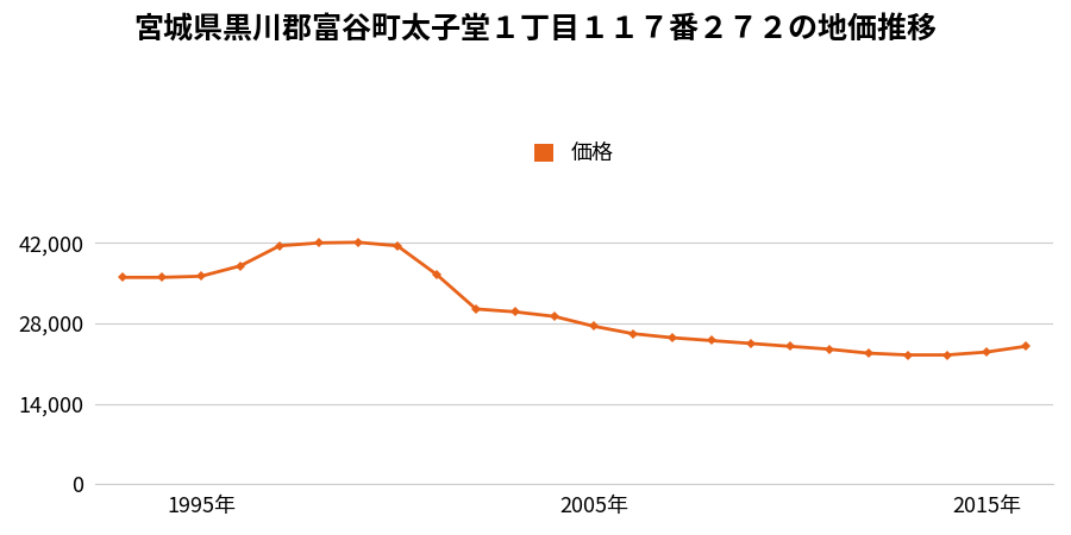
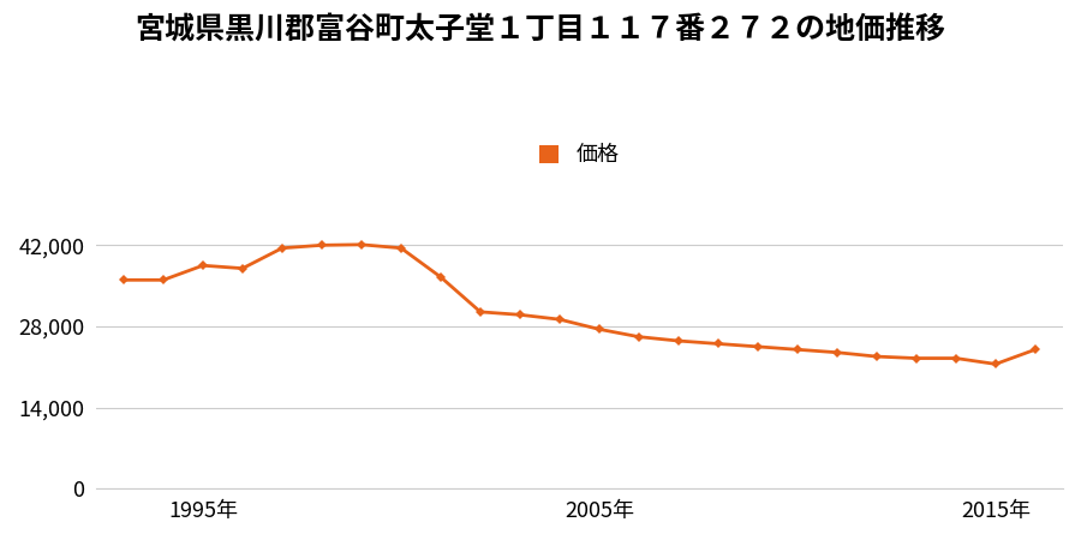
1995年: 36,200 -> 38,500
2015年: 23,000 -> 21,500
